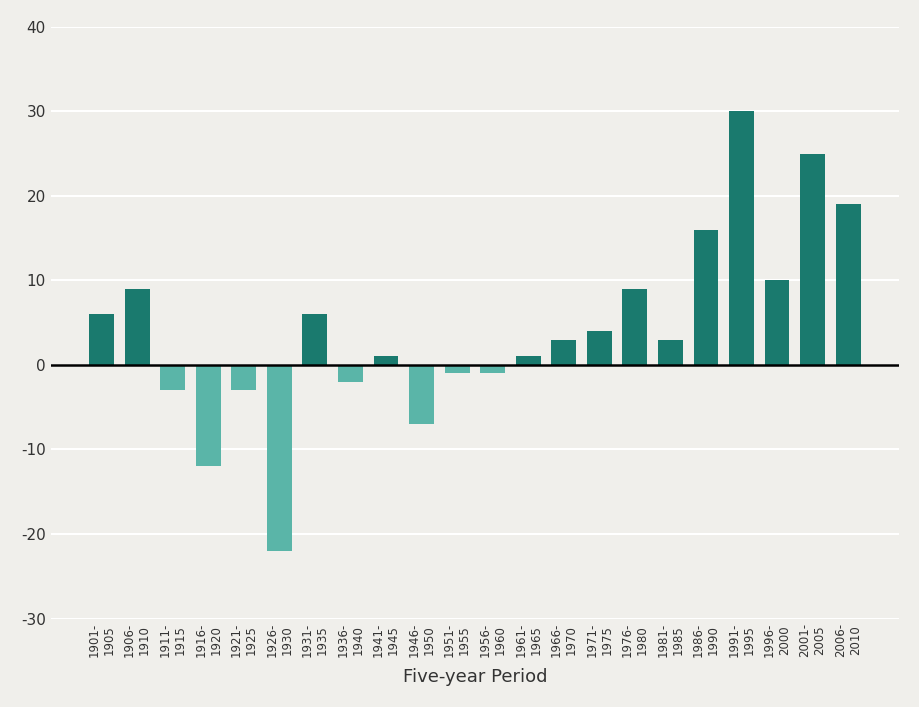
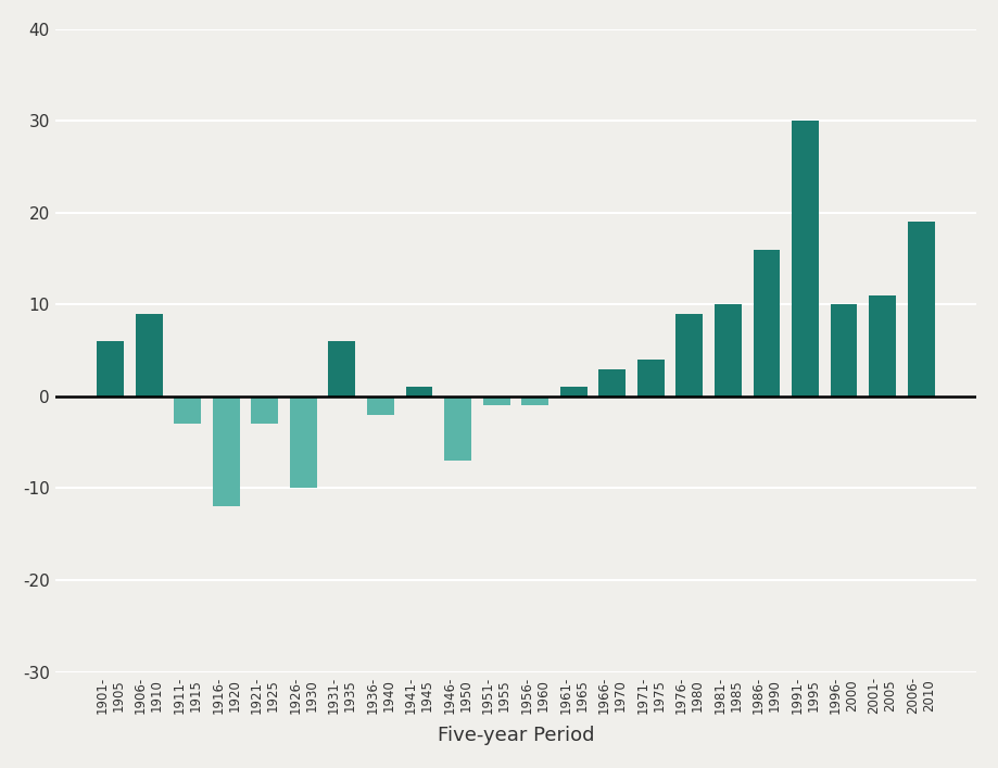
1926- 1930: -22 -> -10
1981- 1985: 3 -> 10
2001- 2005: 25 -> 11
